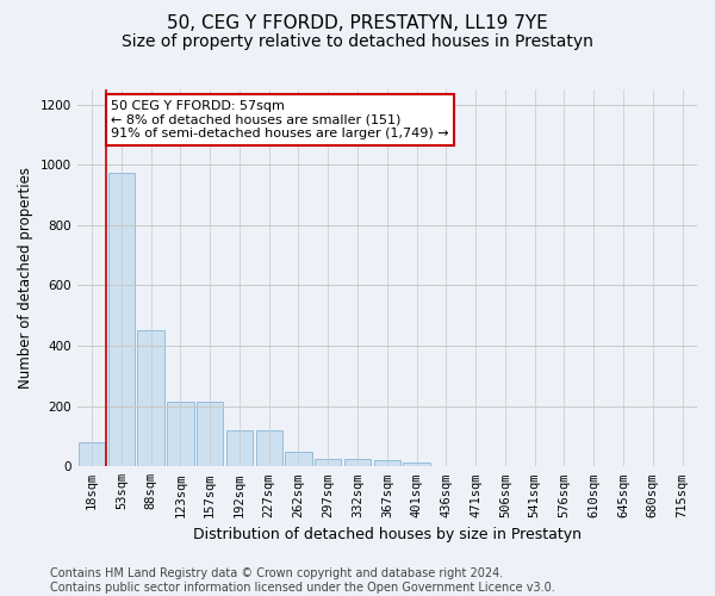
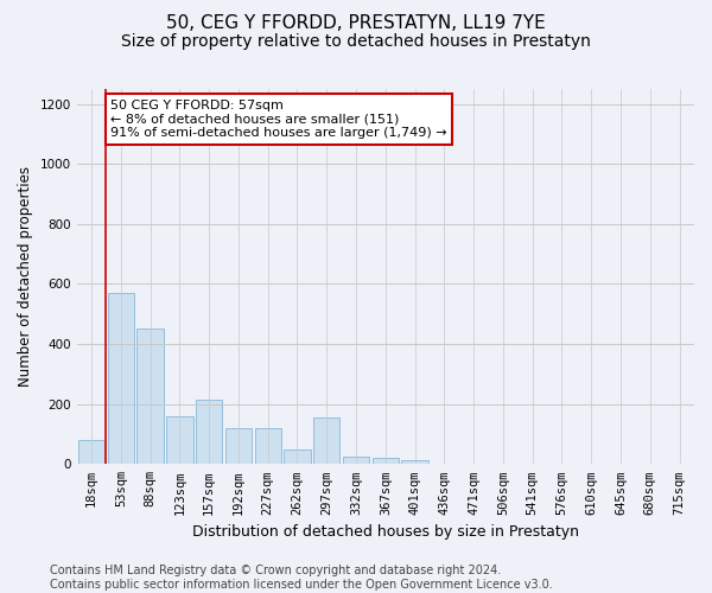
53sqm: 975 -> 570
123sqm: 215 -> 160
297sqm: 25 -> 155
